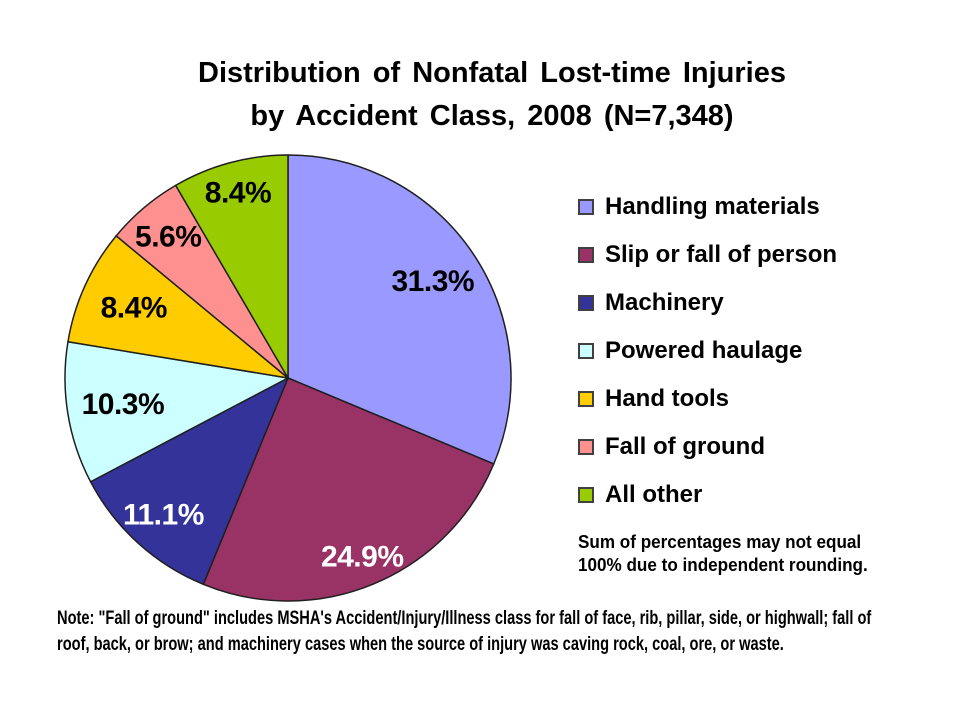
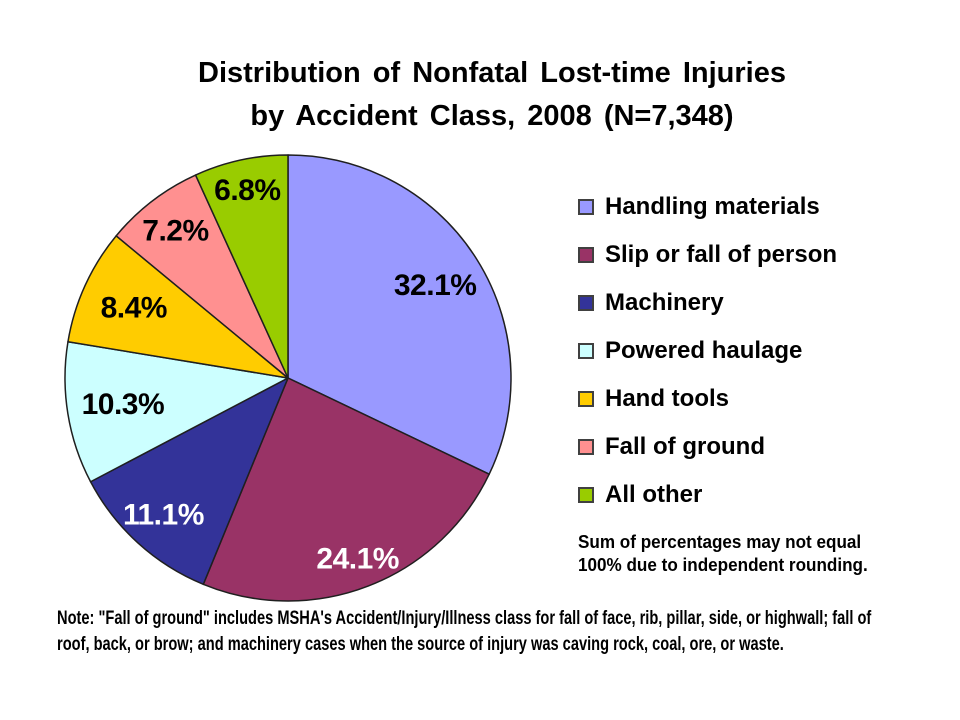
Handling materials: 31.3% -> 32.1%
Slip or fall of person: 24.9% -> 24.1%
Fall of ground: 5.6% -> 7.2%
All other: 8.4% -> 6.8%
